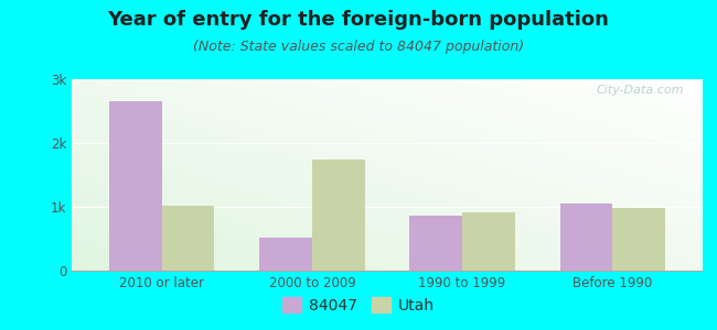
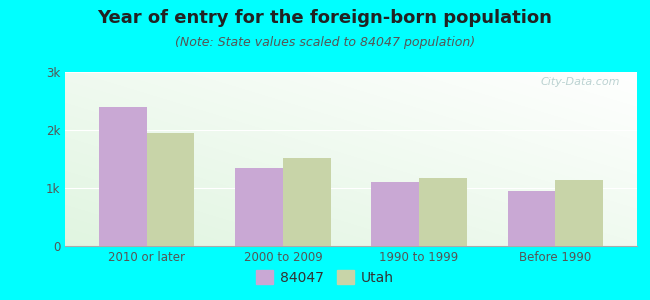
84047/2010 or later: 2.66k -> 2.40k
Utah/2010 or later: 1.02k -> 1.95k
84047/2000 to 2009: 0.52k -> 1.35k
Utah/2000 to 2009: 1.74k -> 1.52k
84047/1990 to 1999: 0.86k -> 1.10k
Utah/1990 to 1999: 0.92k -> 1.18k
84047/Before 1990: 1.06k -> 0.95k
Utah/Before 1990: 0.98k -> 1.13k
